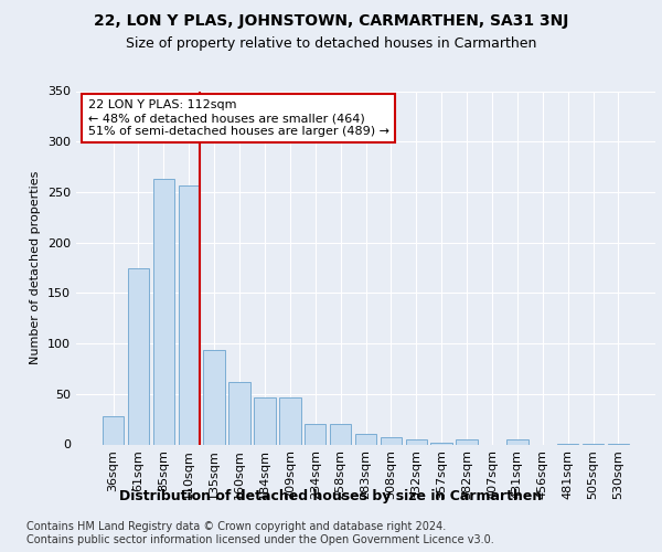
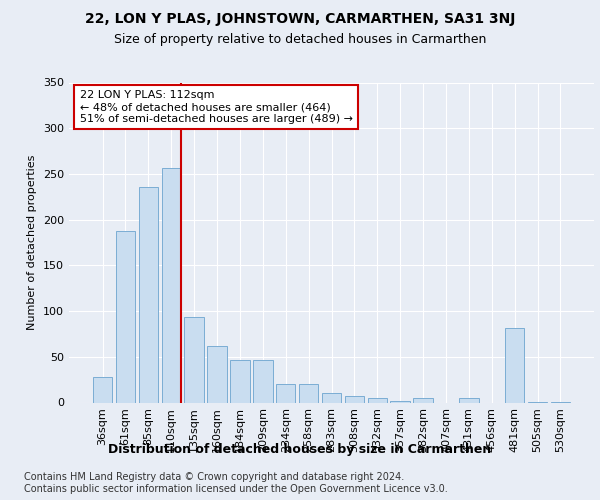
61sqm: 175 -> 188
85sqm: 263 -> 236
481sqm: 1 -> 82
